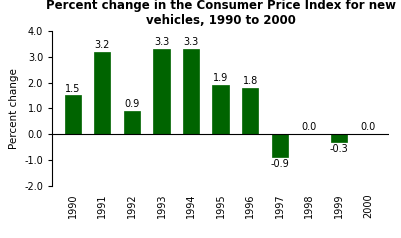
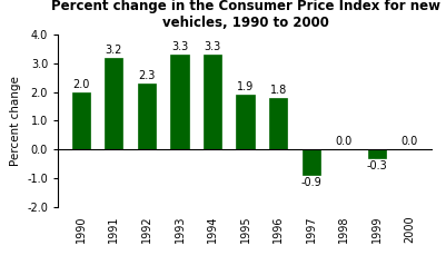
1990: 1.5 -> 2.0
1992: 0.9 -> 2.3
